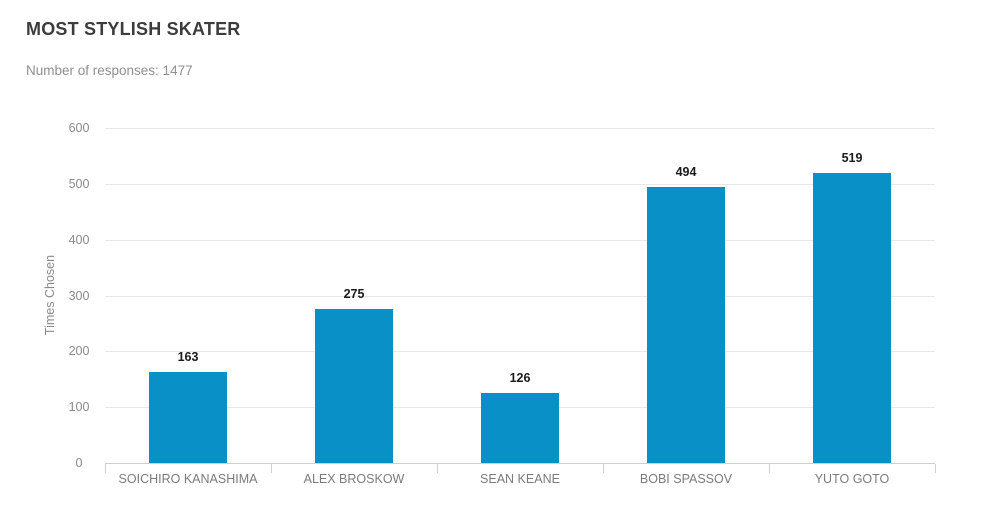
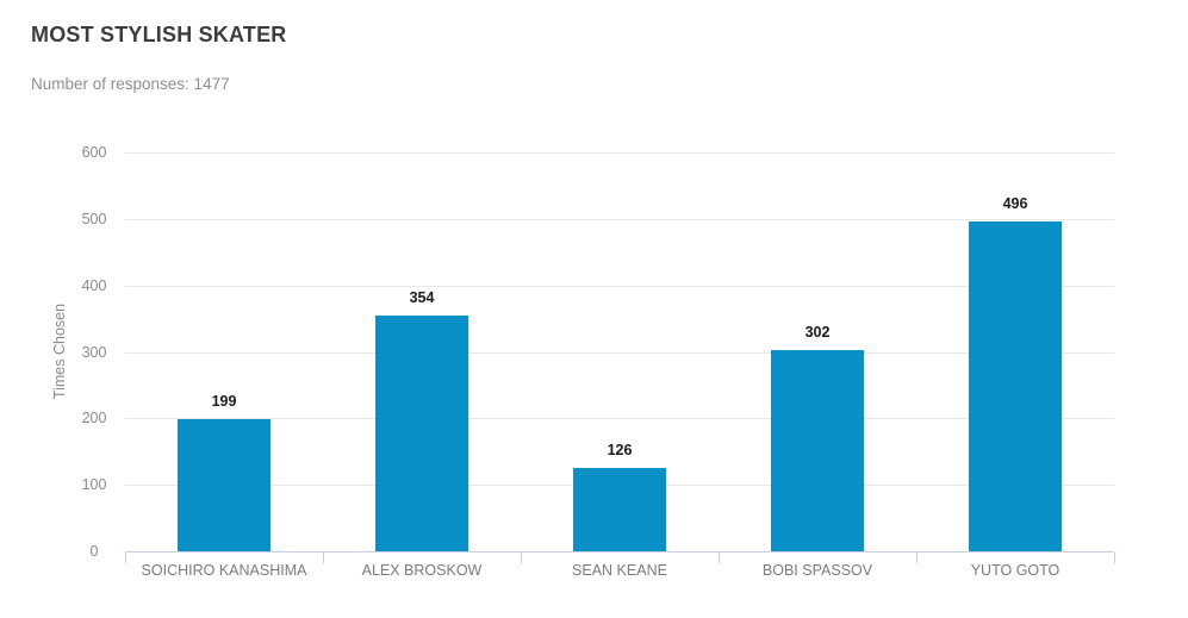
SOICHIRO KANASHIMA: 163 -> 199
ALEX BROSKOW: 275 -> 354
BOBI SPASSOV: 494 -> 302
YUTO GOTO: 519 -> 496
